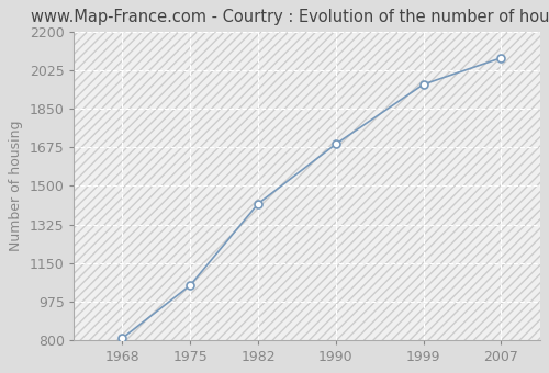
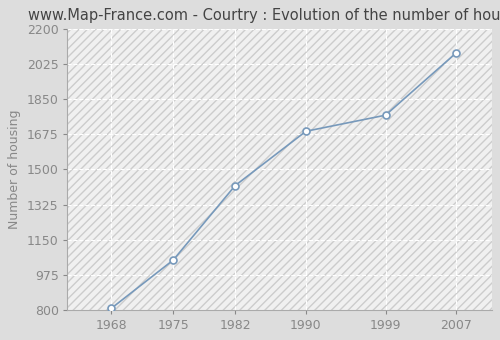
1999: 1960 -> 1770
